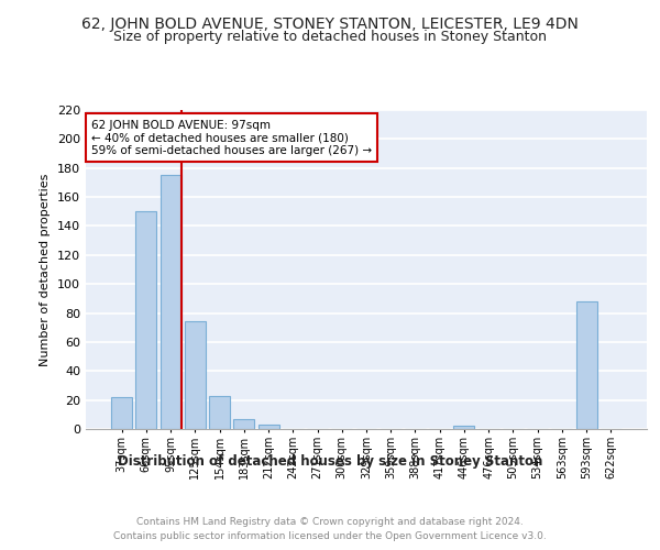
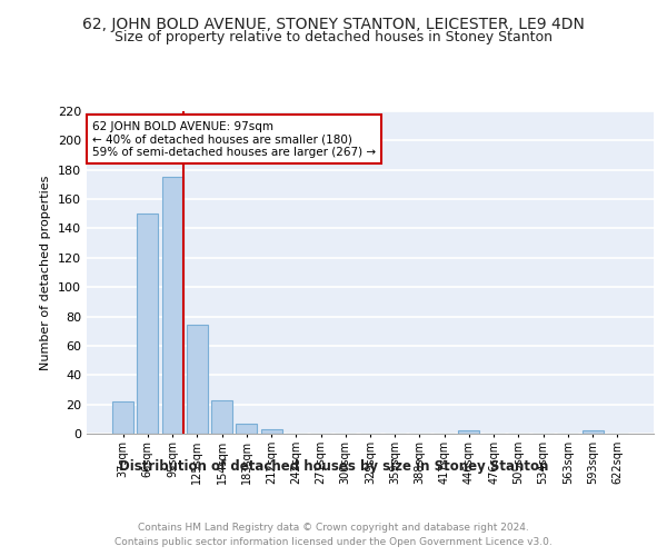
593sqm: 88 -> 2
